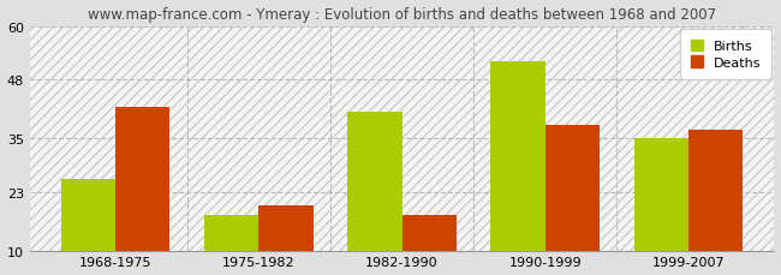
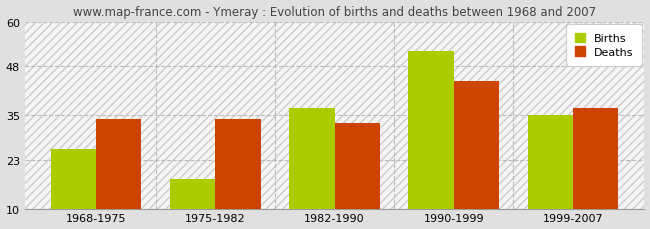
Deaths/1968-1975: 42 -> 34
Deaths/1975-1982: 20 -> 34
Births/1982-1990: 41 -> 37
Deaths/1982-1990: 18 -> 33
Deaths/1990-1999: 38 -> 44
